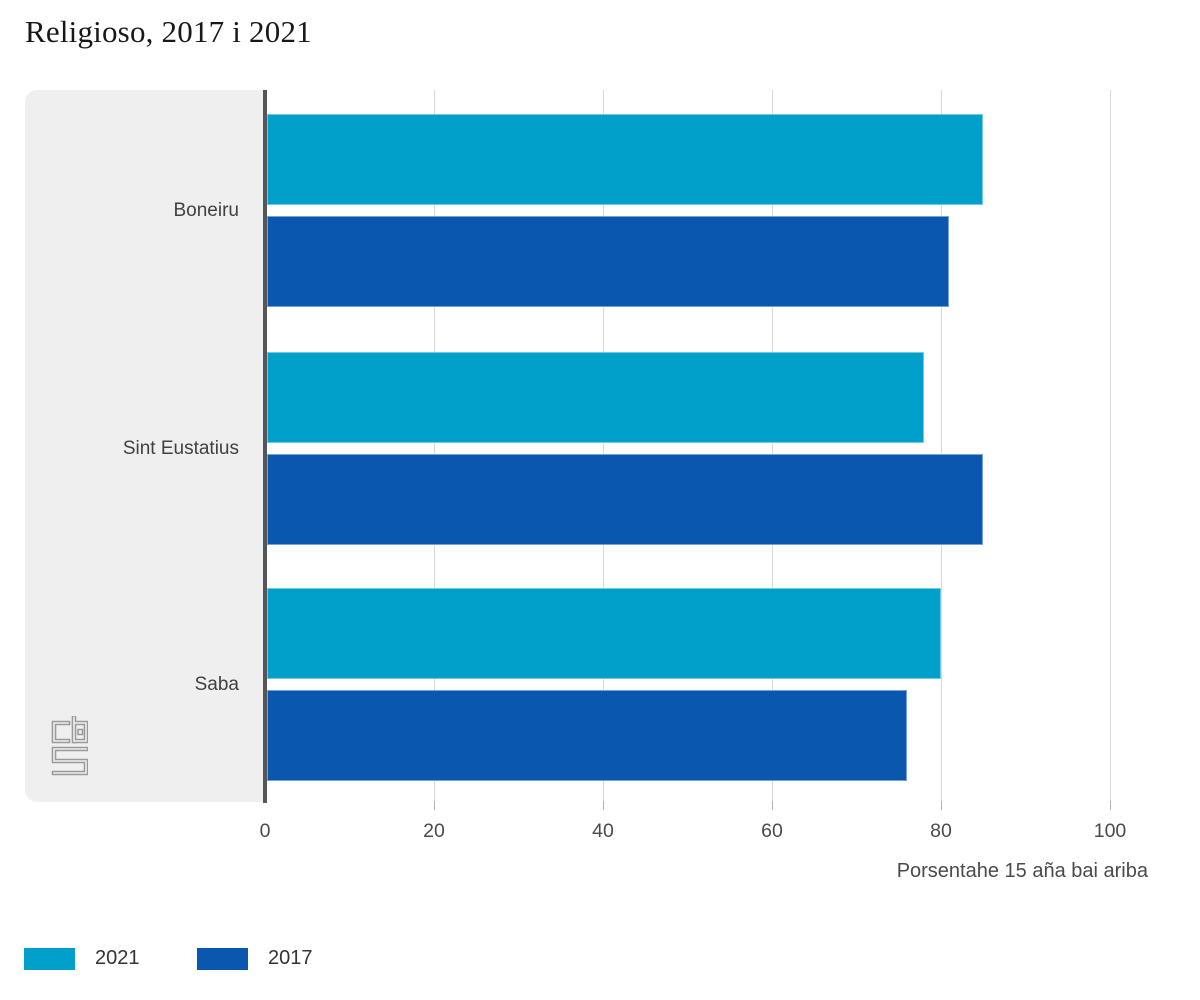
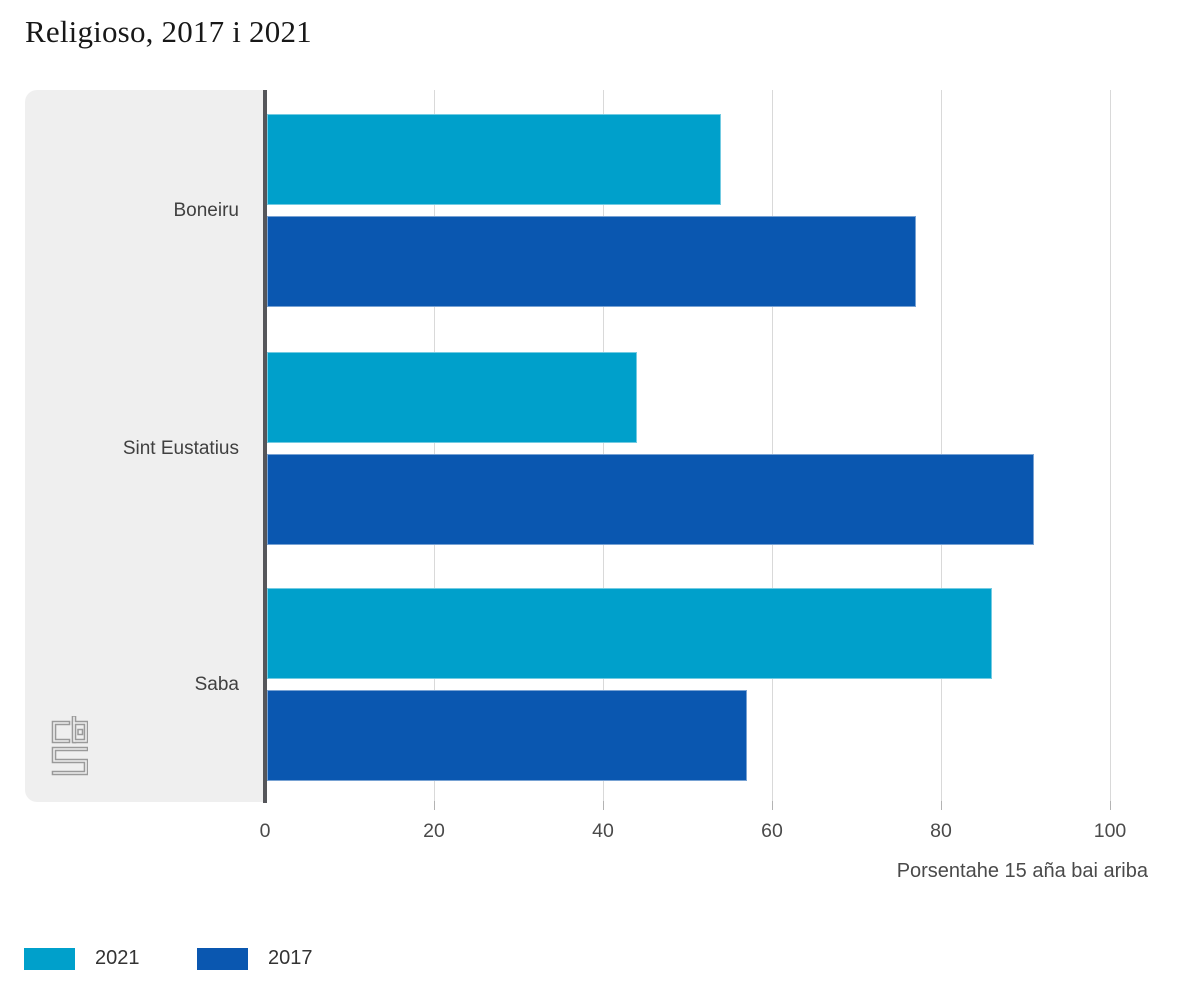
2021/Boneiru: 85 -> 54
2017/Boneiru: 81 -> 77
2021/Sint Eustatius: 78 -> 44
2017/Sint Eustatius: 85 -> 91
2021/Saba: 80 -> 86
2017/Saba: 76 -> 57
